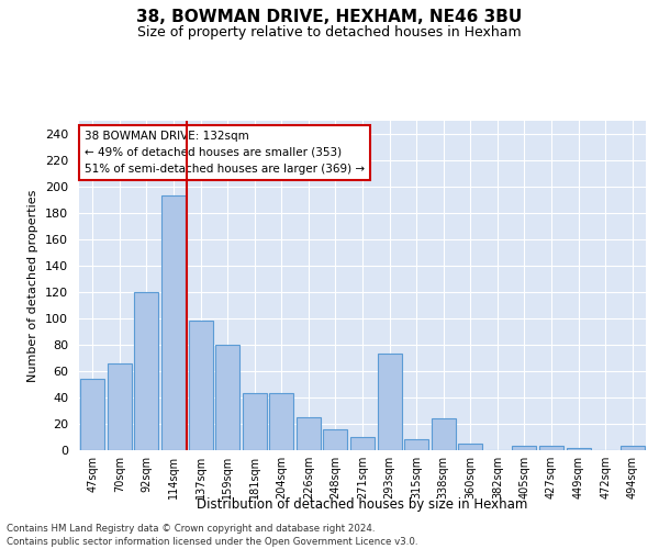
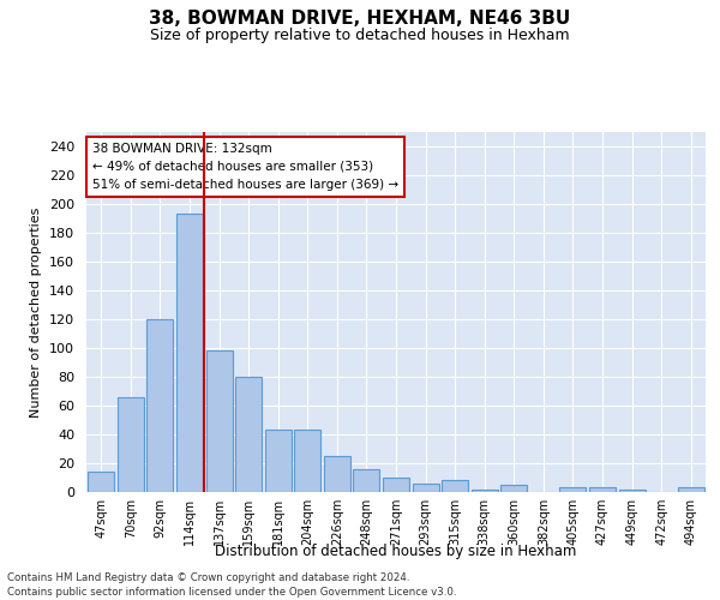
47sqm: 54 -> 14
293sqm: 73 -> 6
338sqm: 24 -> 2
